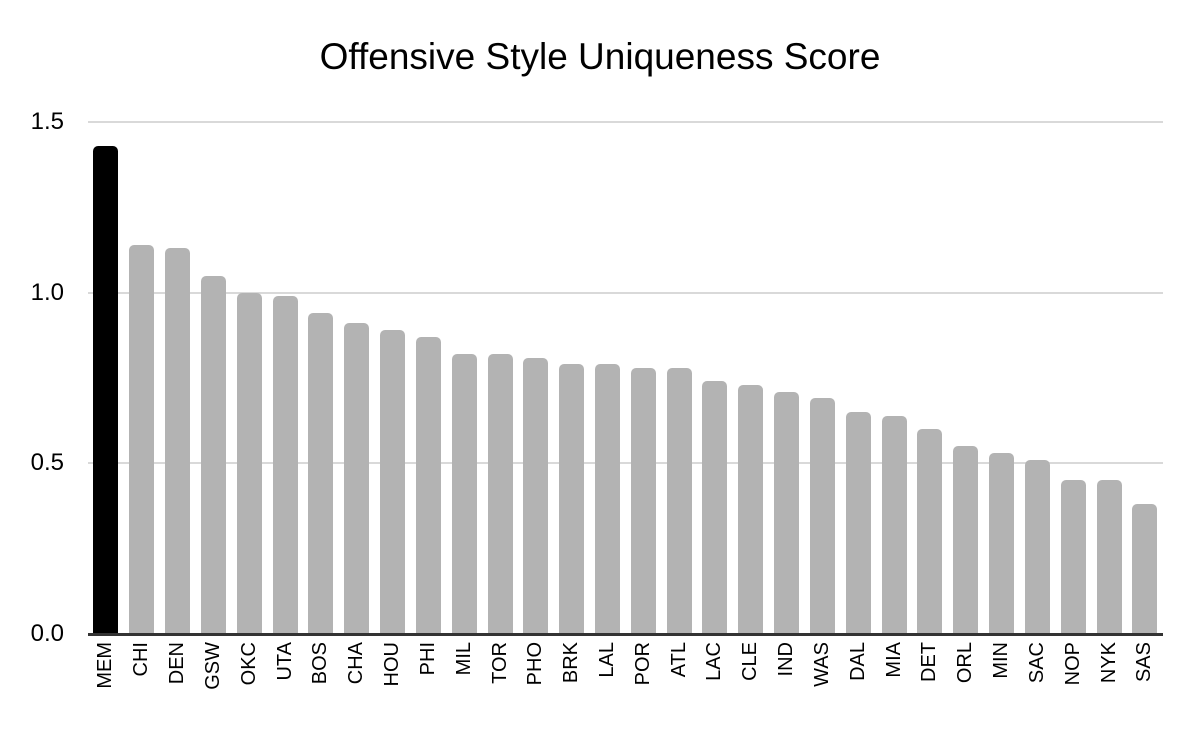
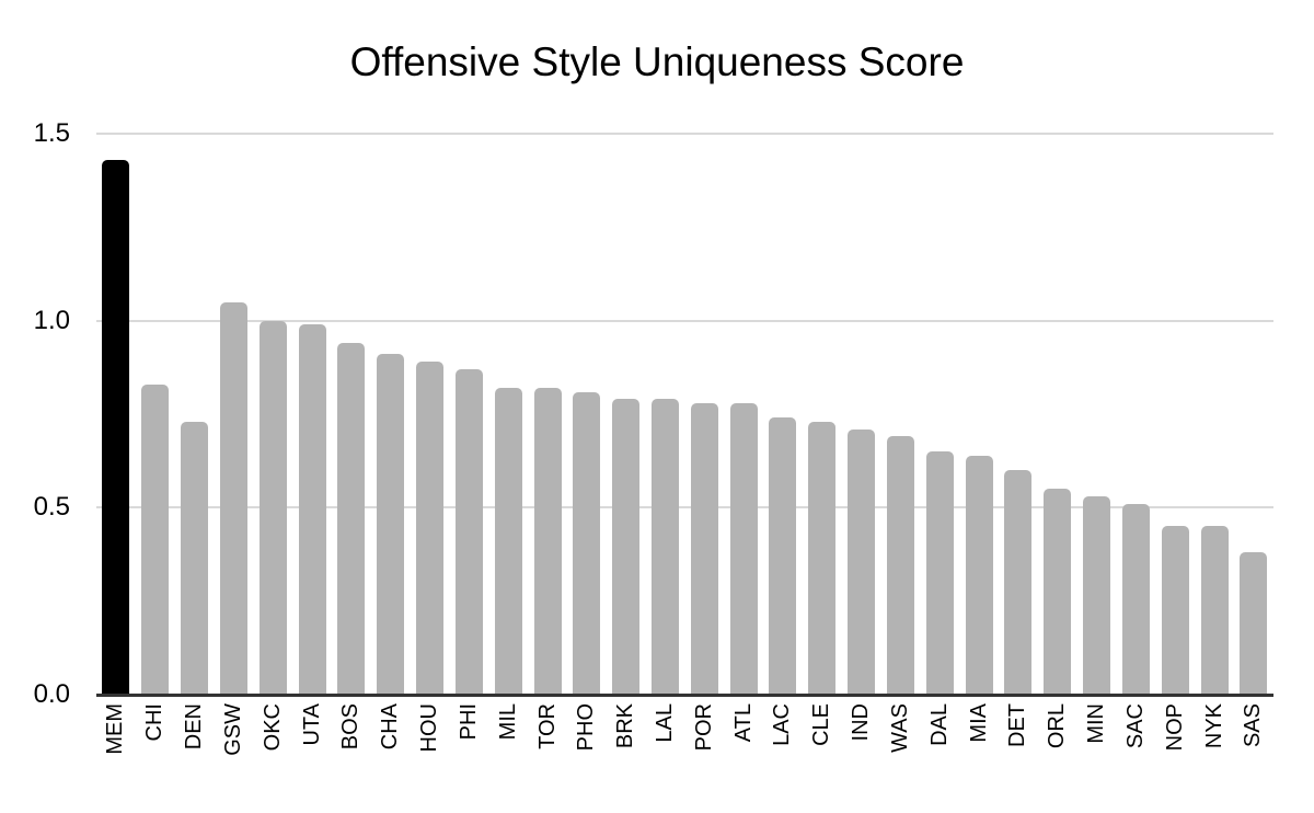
CHI: 1.14 -> 0.83
DEN: 1.13 -> 0.73
